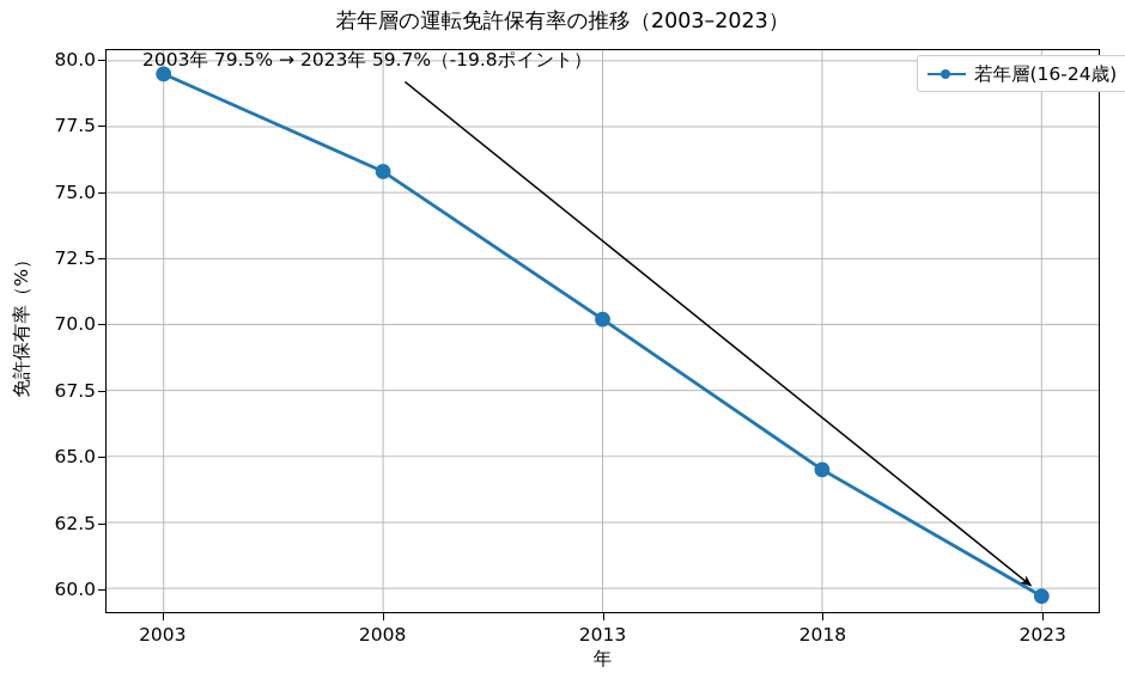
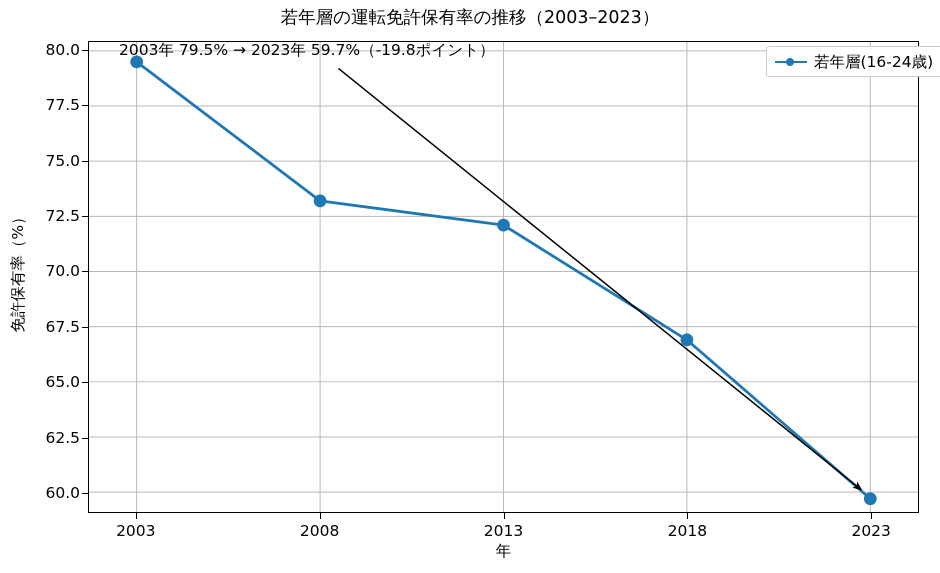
2008: 75.8 -> 73.2
2013: 70.2 -> 72.1
2018: 64.5 -> 66.9
